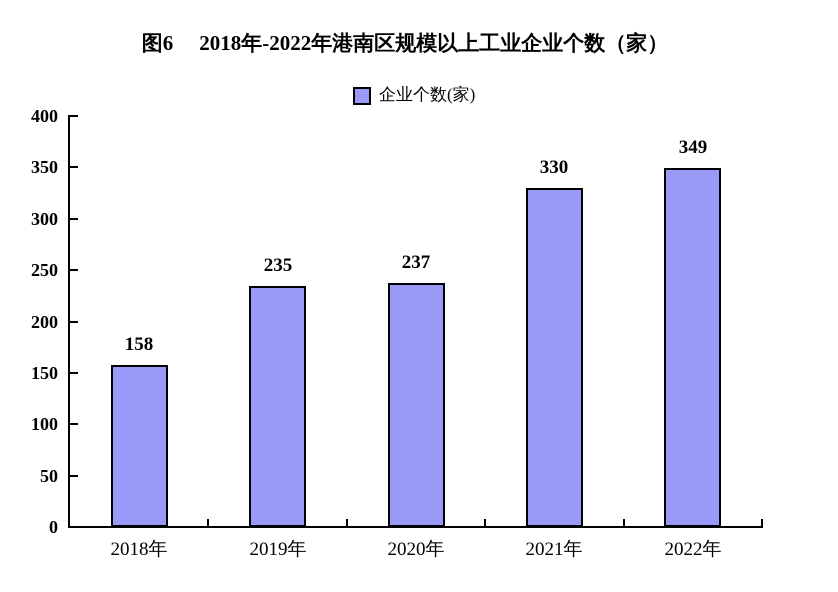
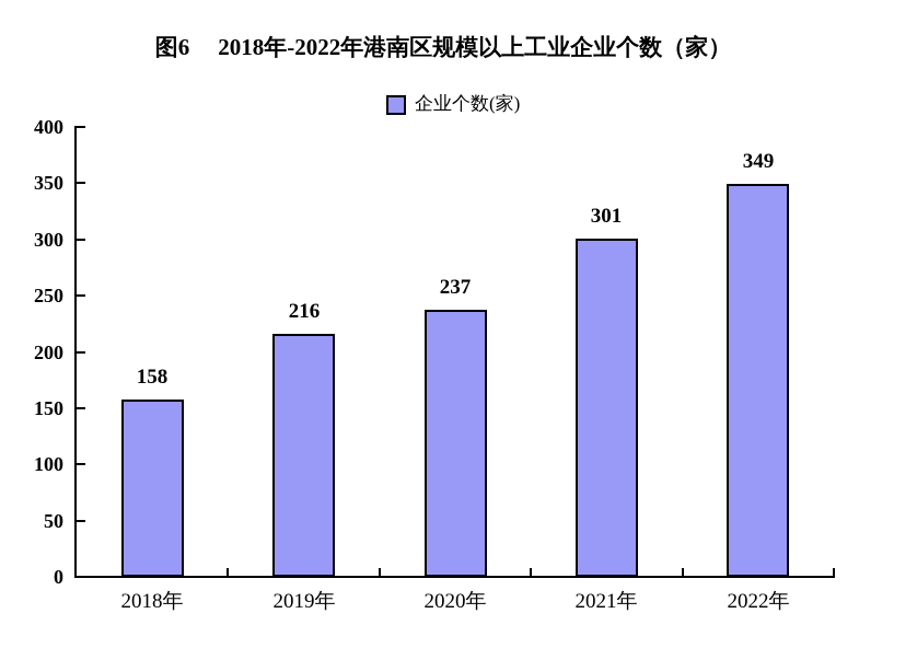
2019年: 235 -> 216
2021年: 330 -> 301
